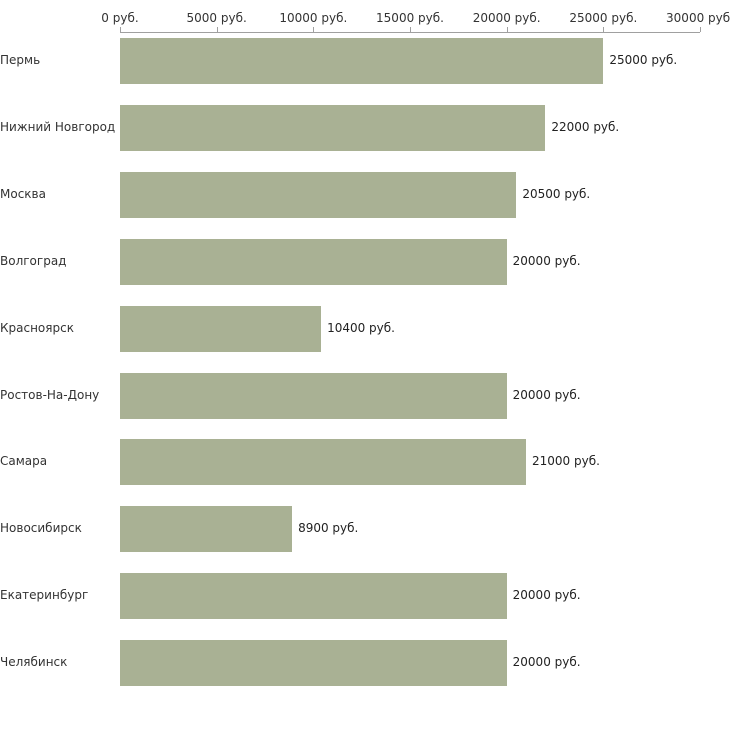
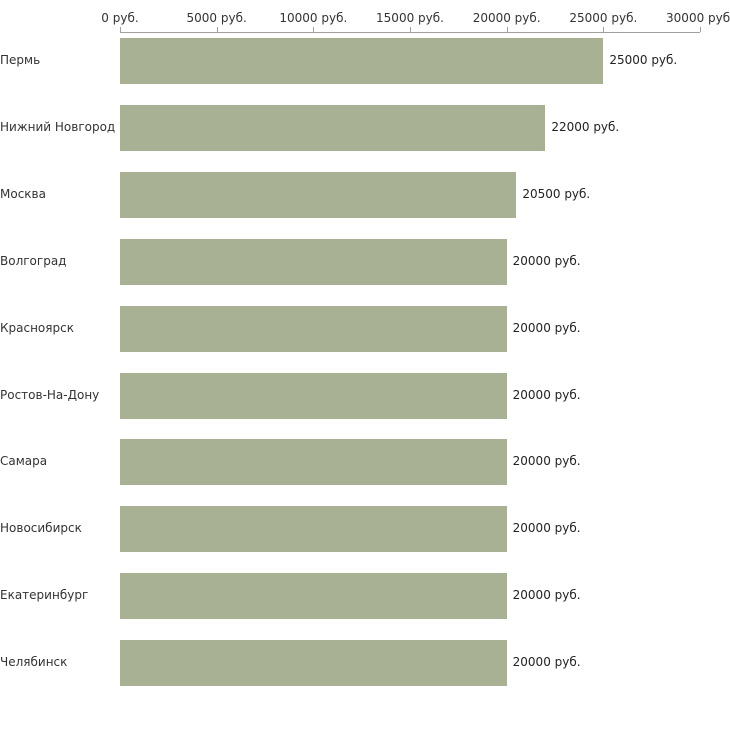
Красноярск: 10400 -> 20000
Самара: 21000 -> 20000
Новосибирск: 8900 -> 20000
